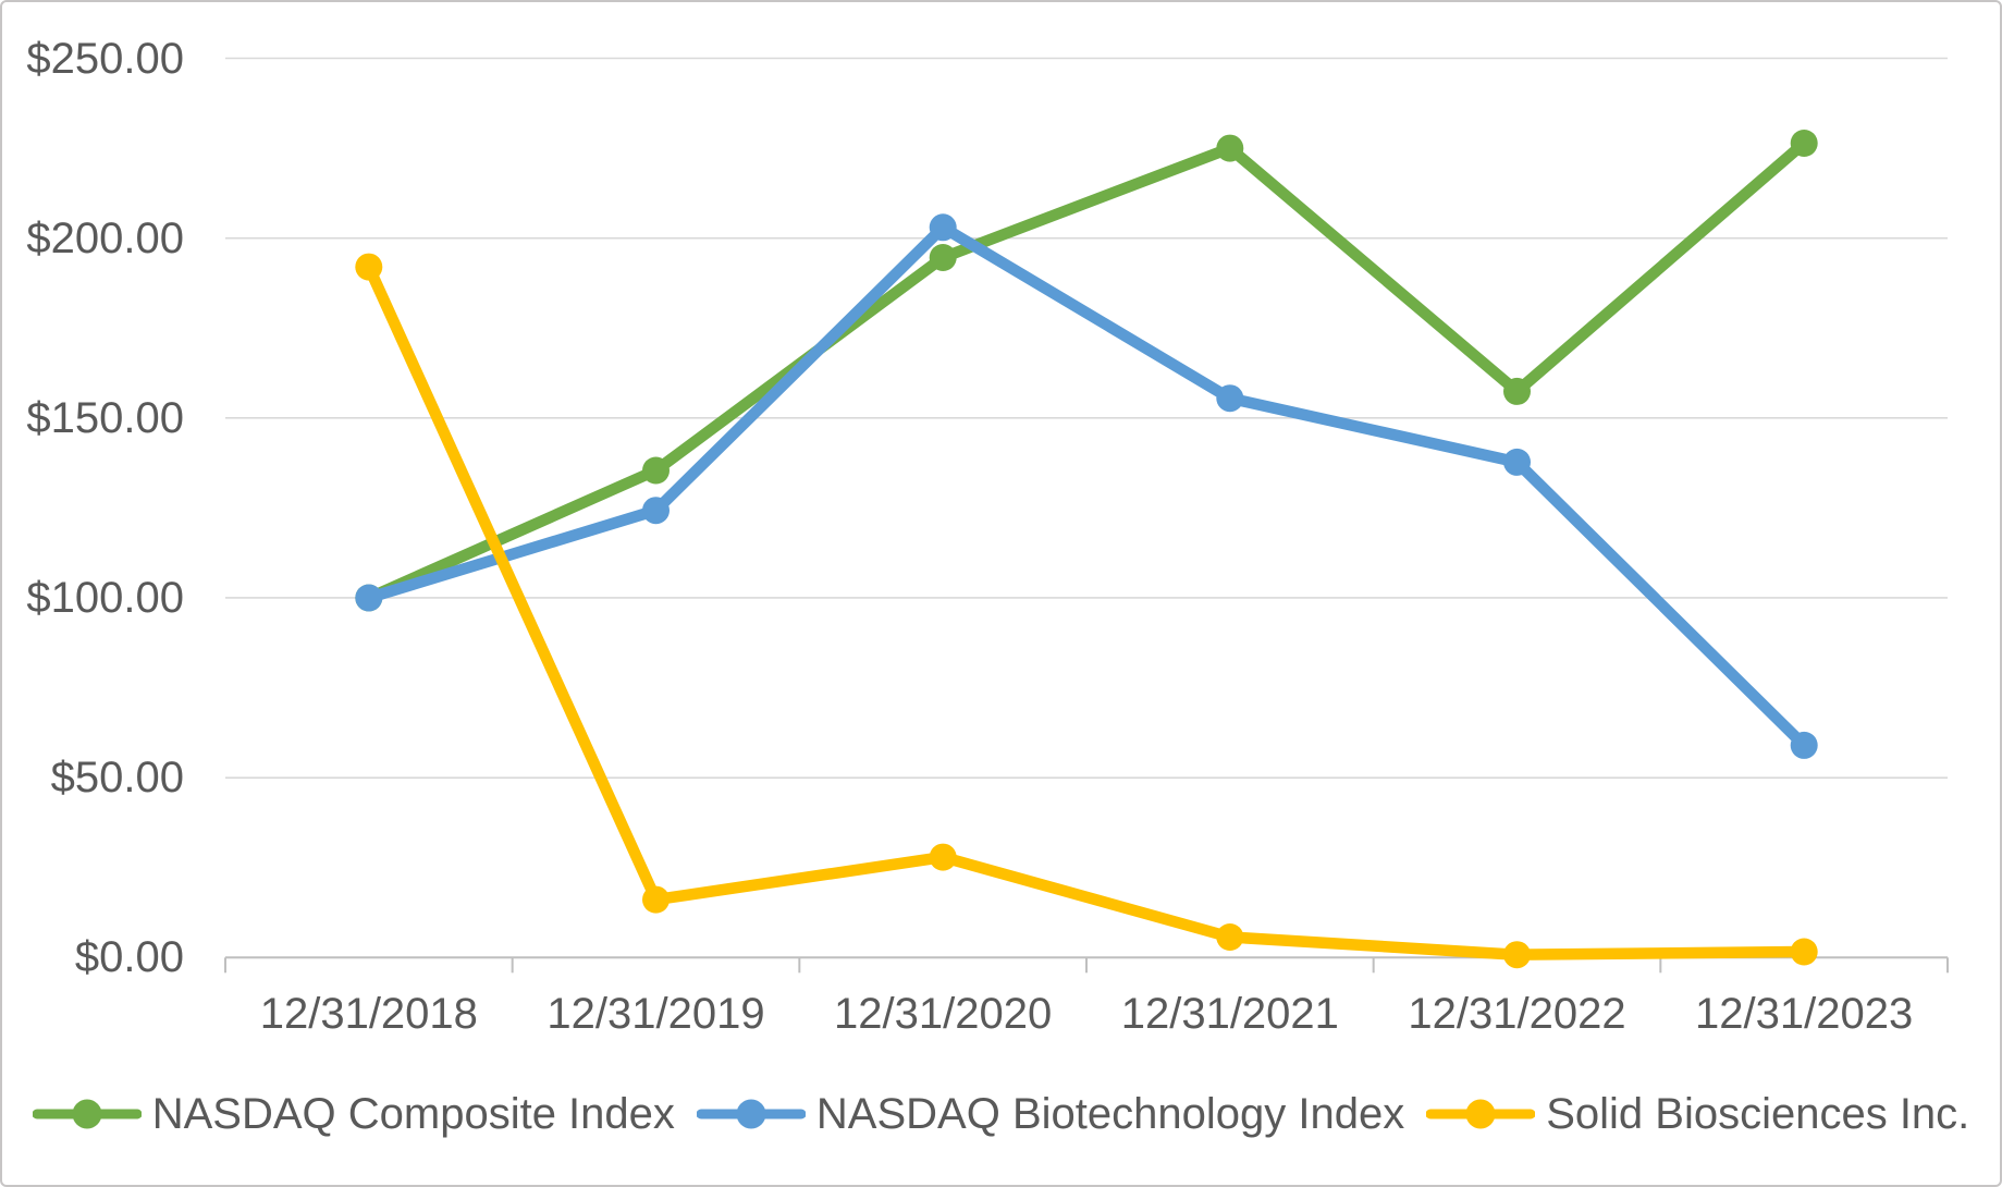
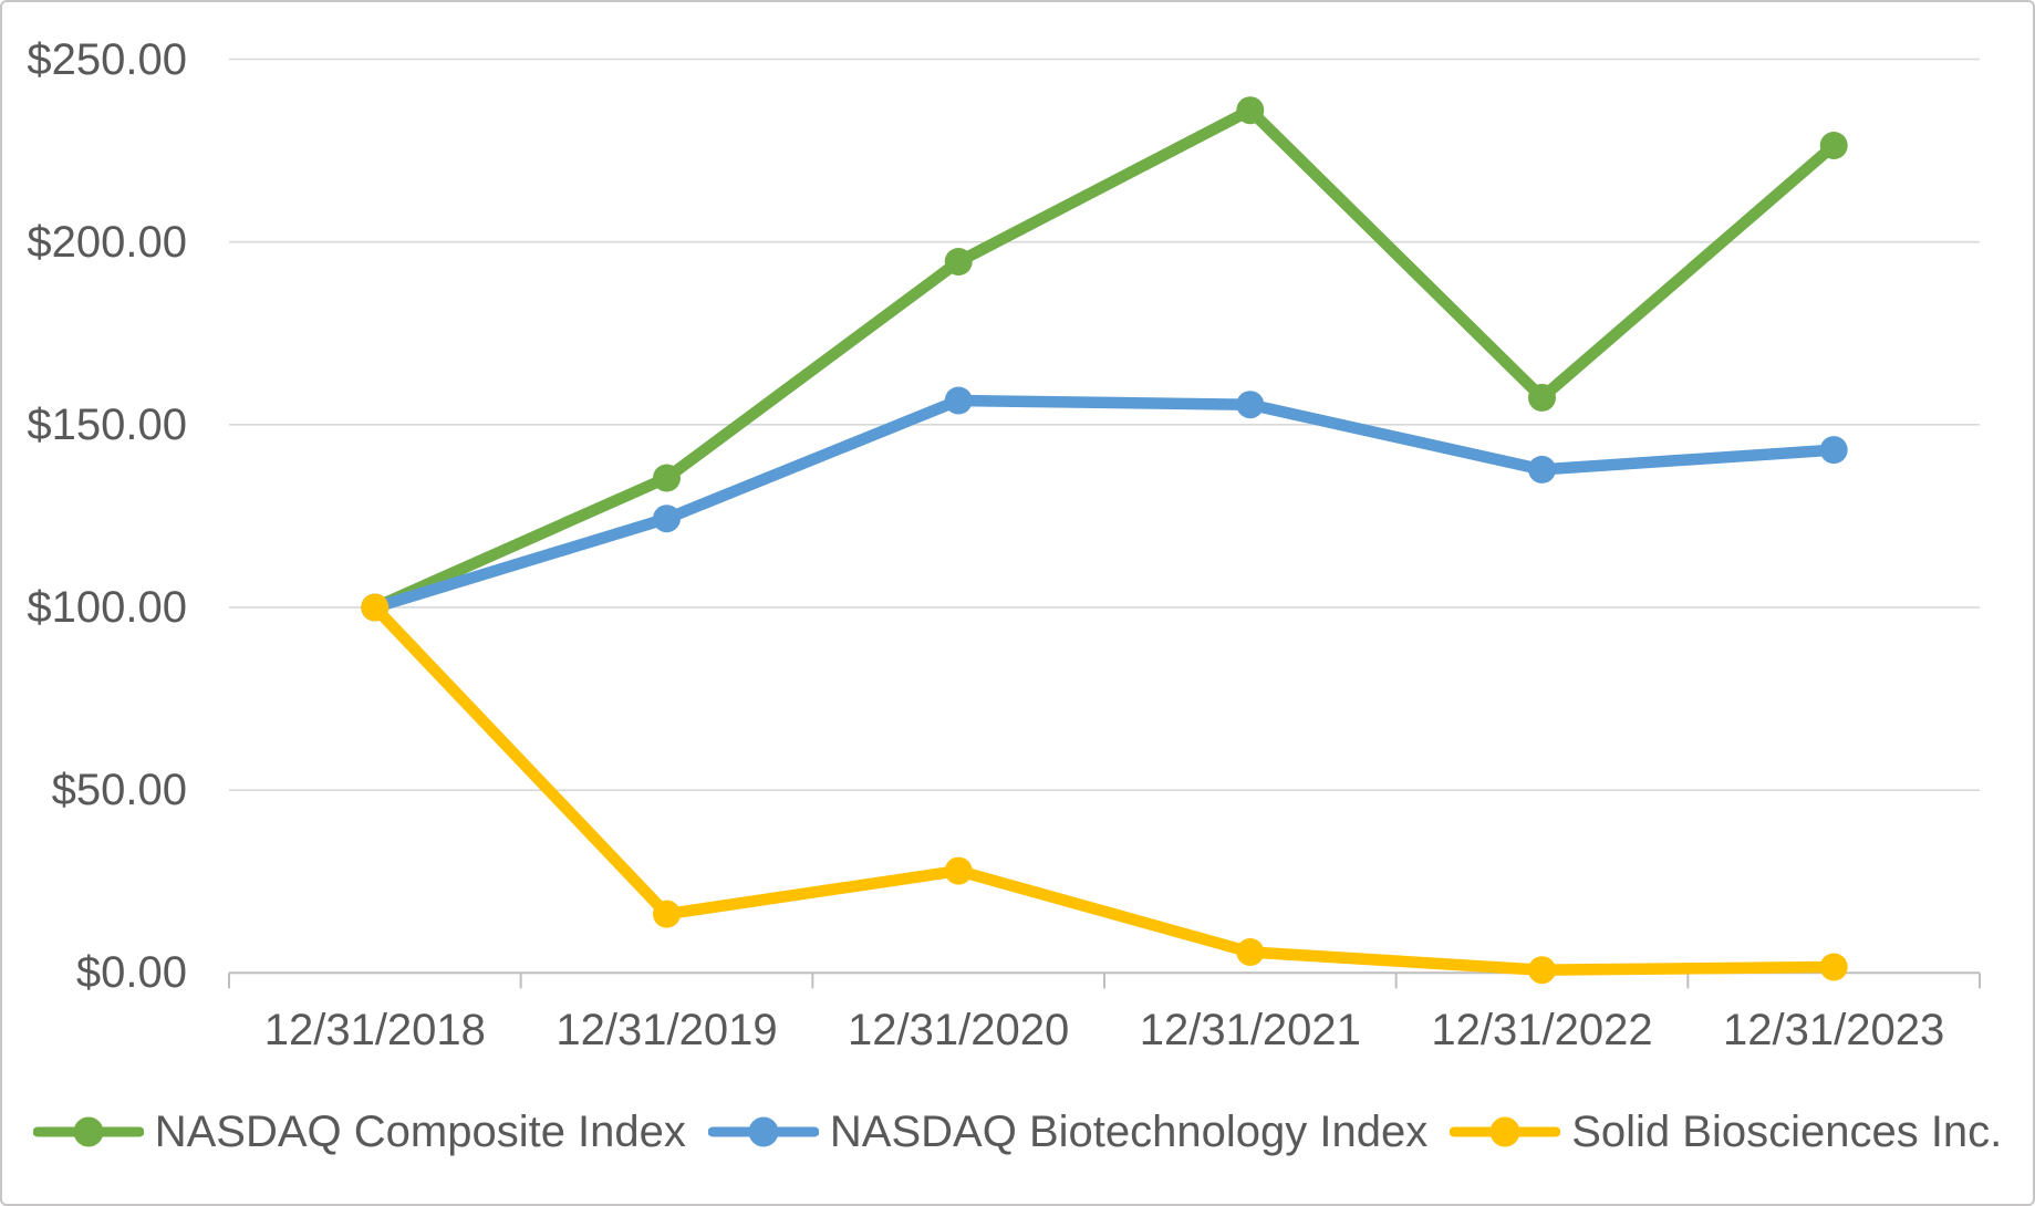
Solid Biosciences Inc./12/31/2018: $192 -> $100
NASDAQ Biotechnology Index/12/31/2020: $203 -> $157
NASDAQ Composite Index/12/31/2021: $225 -> $236
NASDAQ Biotechnology Index/12/31/2023: $59 -> $143
